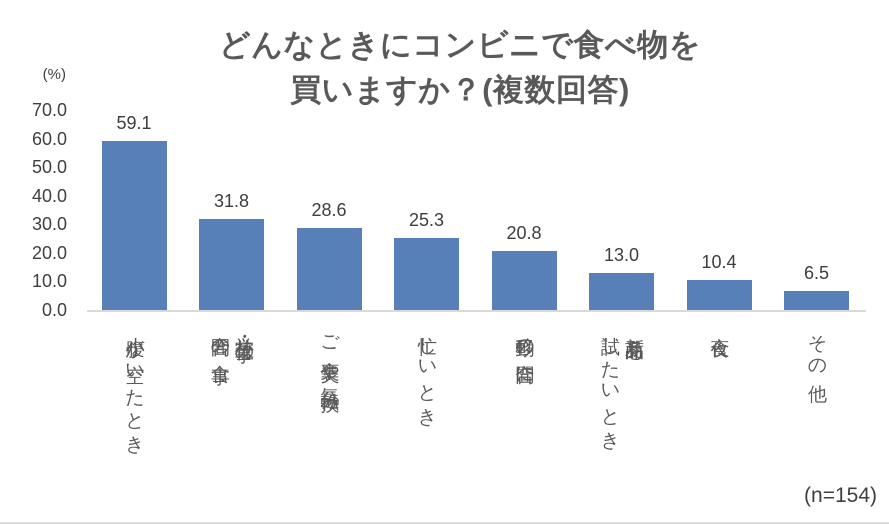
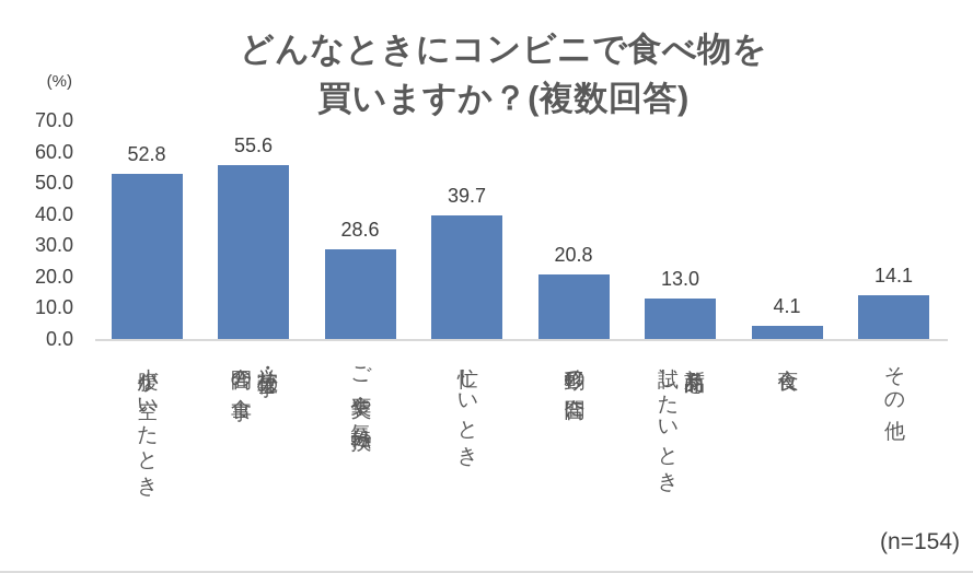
小腹が空いたとき: 59.1 -> 52.8
学校・仕事の 合間の食事: 31.8 -> 55.6
忙しいとき: 25.3 -> 39.7
夜食: 10.4 -> 4.1
その他: 6.5 -> 14.1
